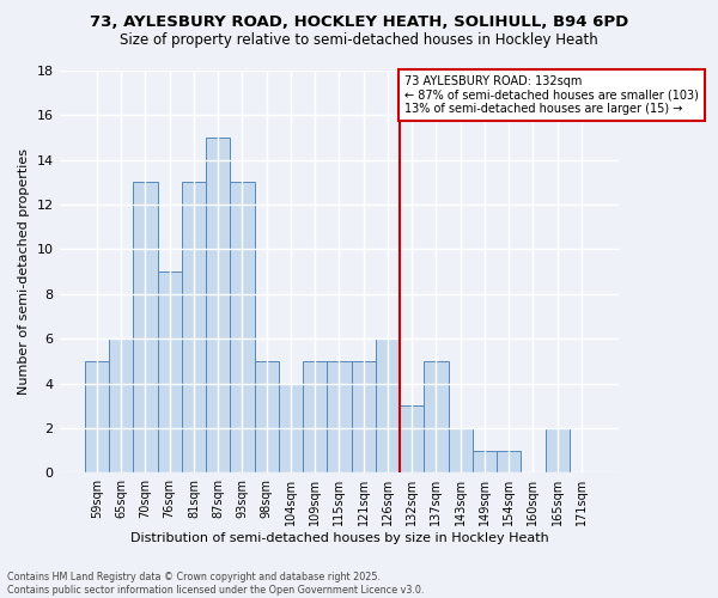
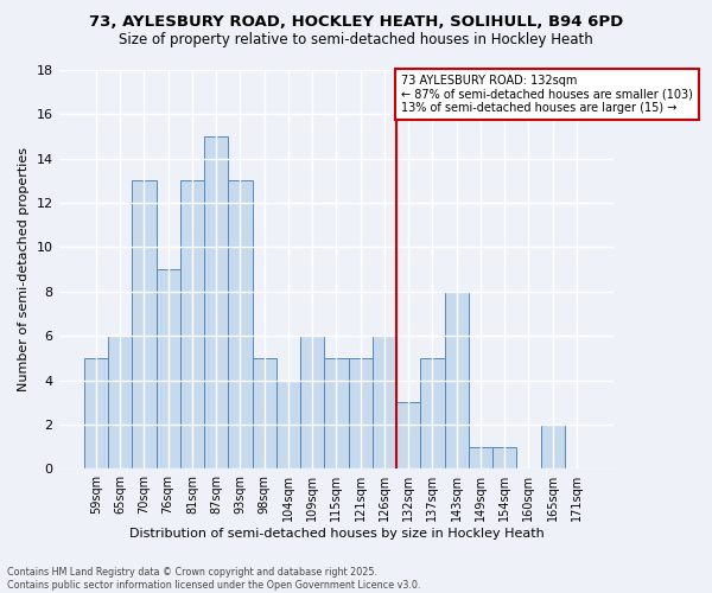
109sqm: 5 -> 6
143sqm: 2 -> 8
